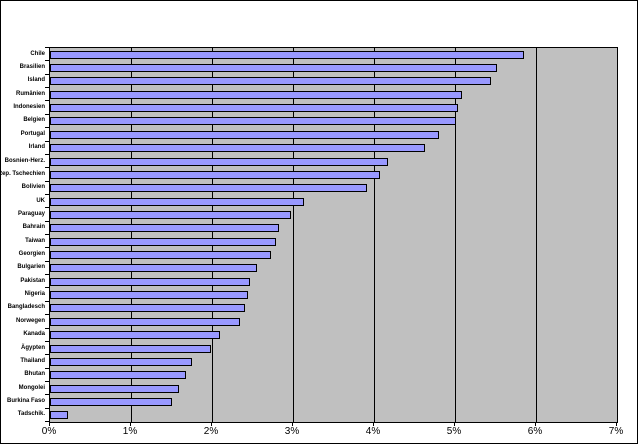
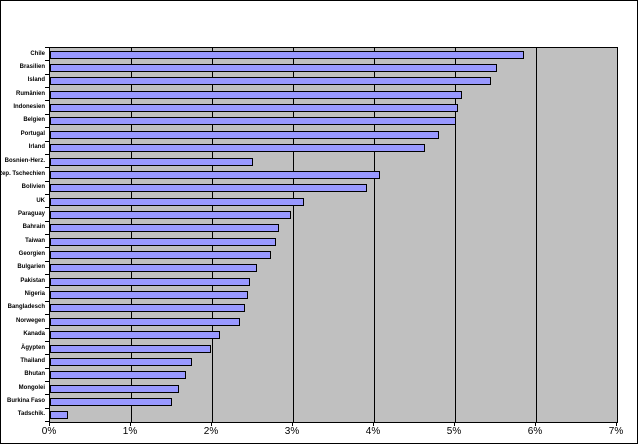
Bosnien-Herz.: 4.2% -> 2.5%
